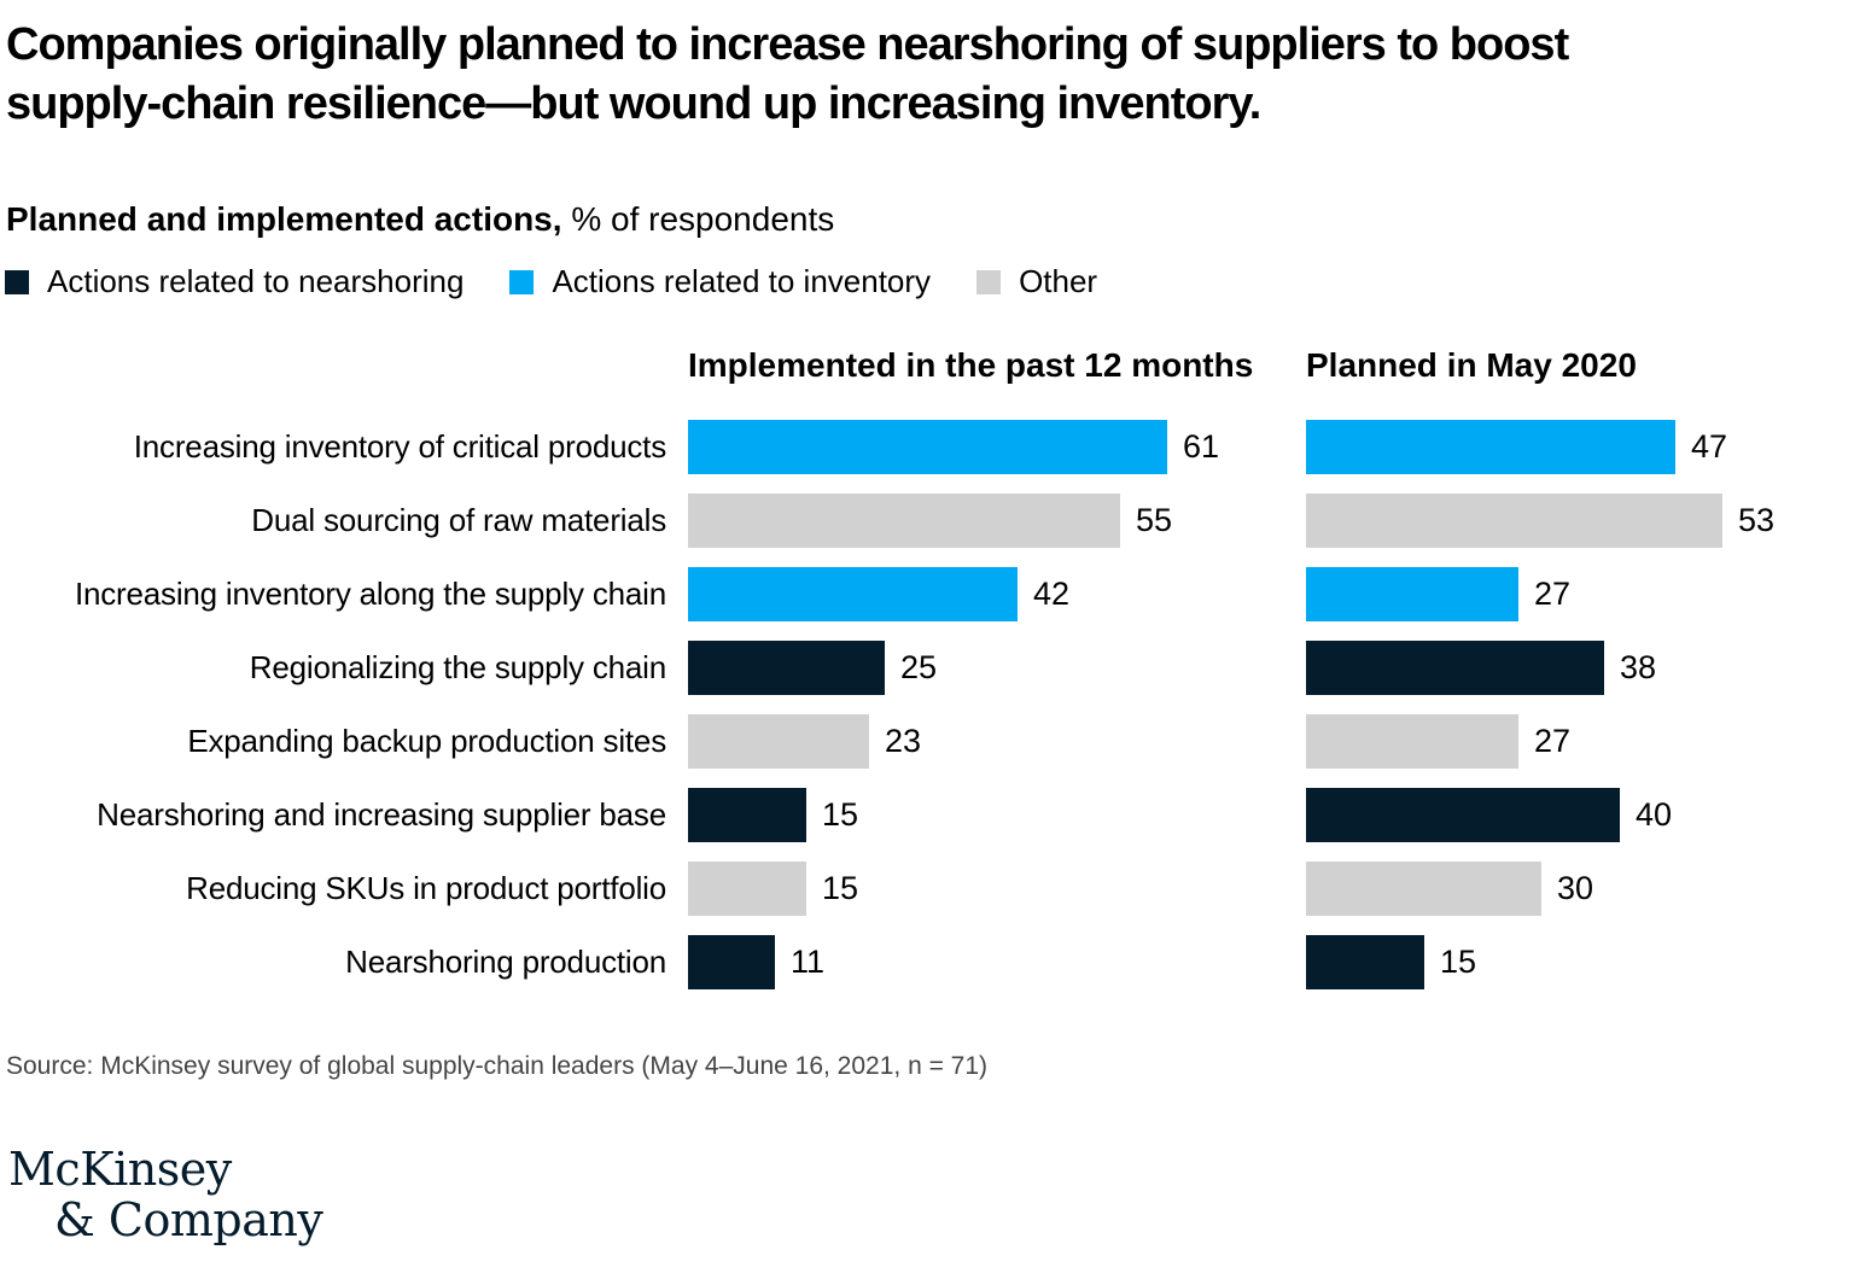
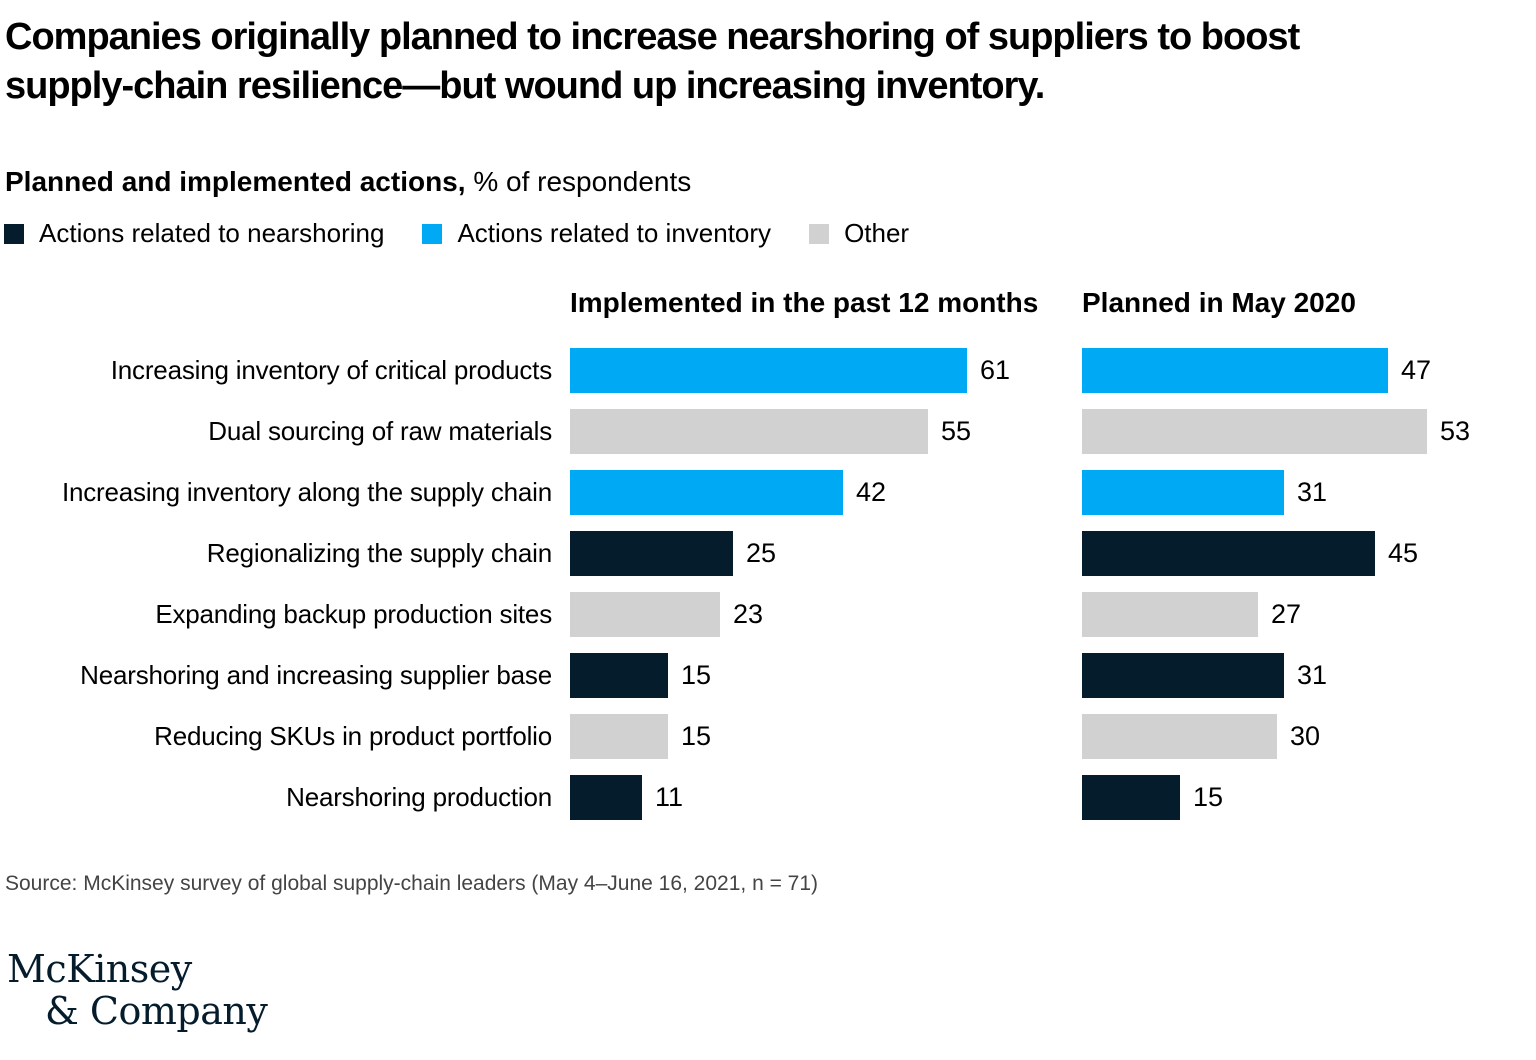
Planned in May 2020/Increasing inventory along the supply chain: 27 -> 31
Planned in May 2020/Regionalizing the supply chain: 38 -> 45
Planned in May 2020/Nearshoring and increasing supplier base: 40 -> 31
